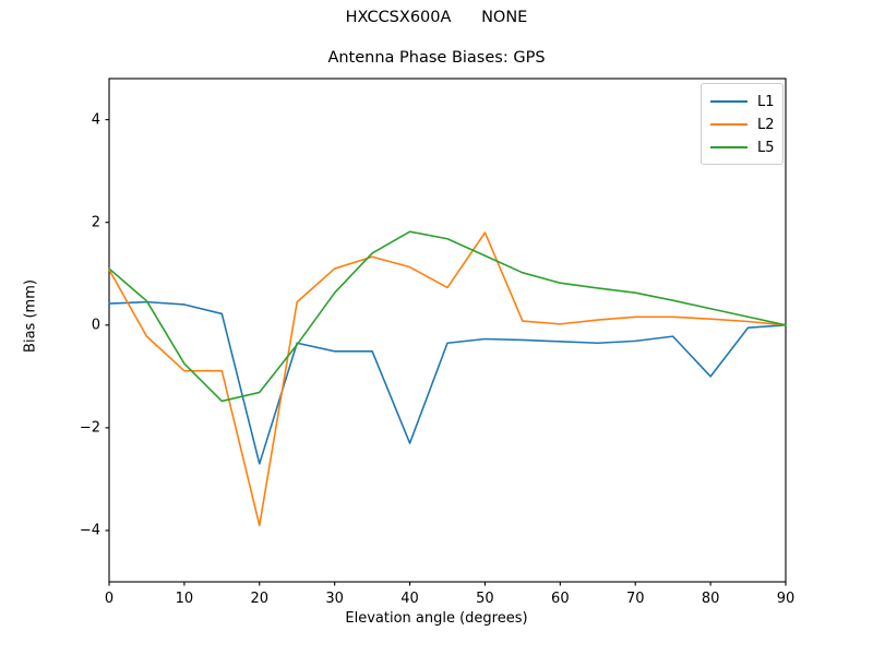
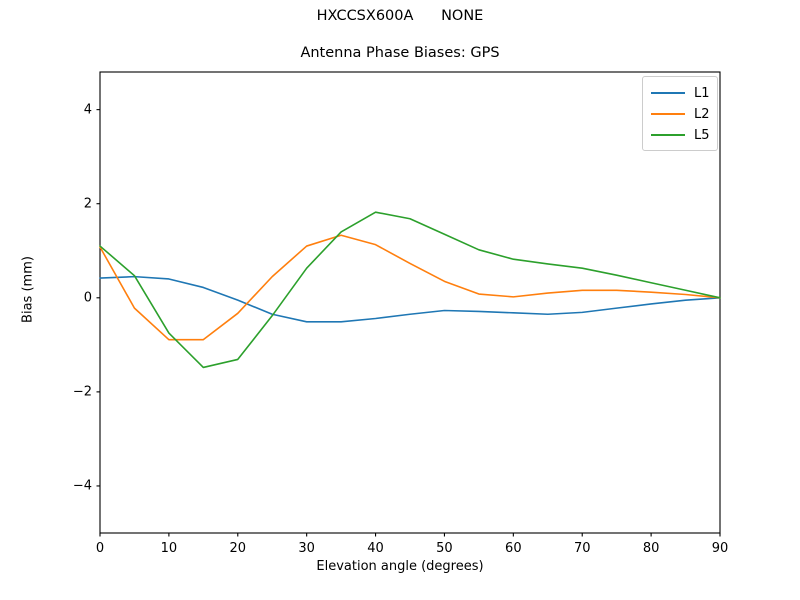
L1/20: -2.7 -> -0.1
L2/20: -3.9 -> -0.3
L1/40: -2.3 -> -0.4
L2/50: 1.8 -> 0.3
L1/80: -1.0 -> -0.1
